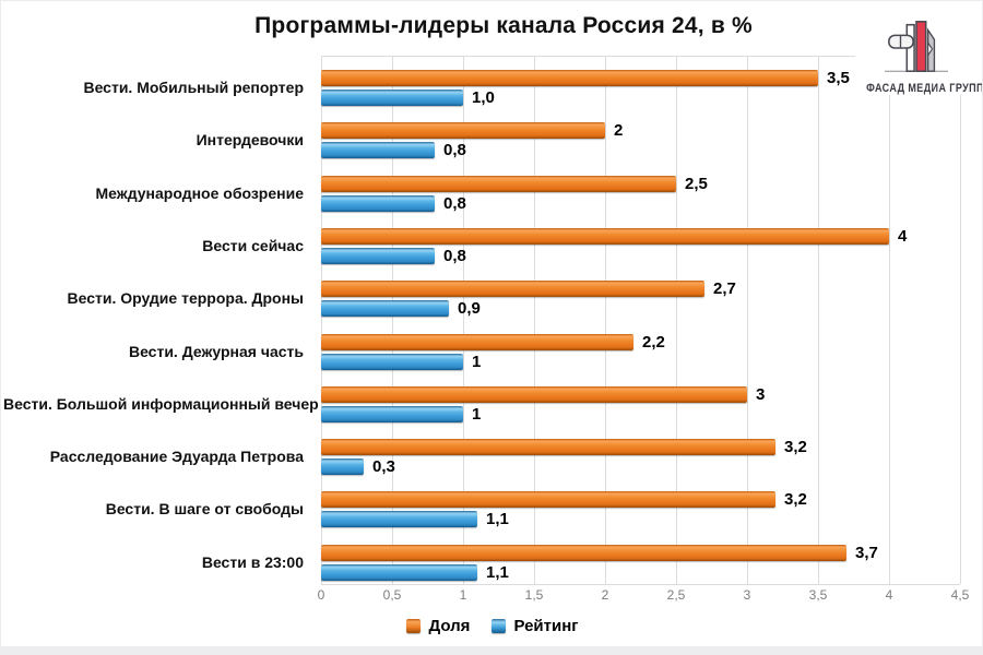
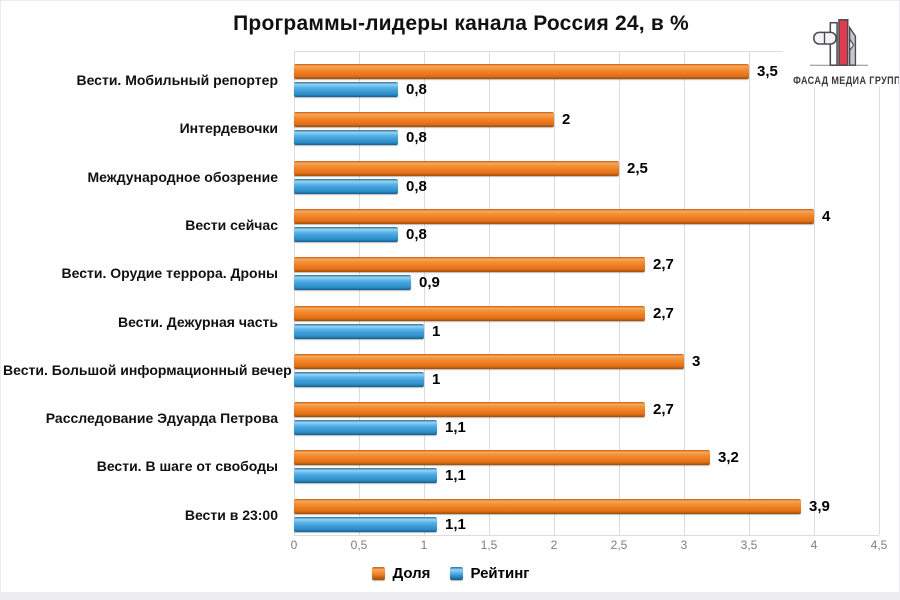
Рейтинг/Вести. Мобильный репортер: 1,0 -> 0,8
Доля/Вести. Дежурная часть: 2,2 -> 2,7
Доля/Расследование Эдуарда Петрова: 3,2 -> 2,7
Рейтинг/Расследование Эдуарда Петрова: 0,3 -> 1,1
Доля/Вести в 23:00: 3,7 -> 3,9
